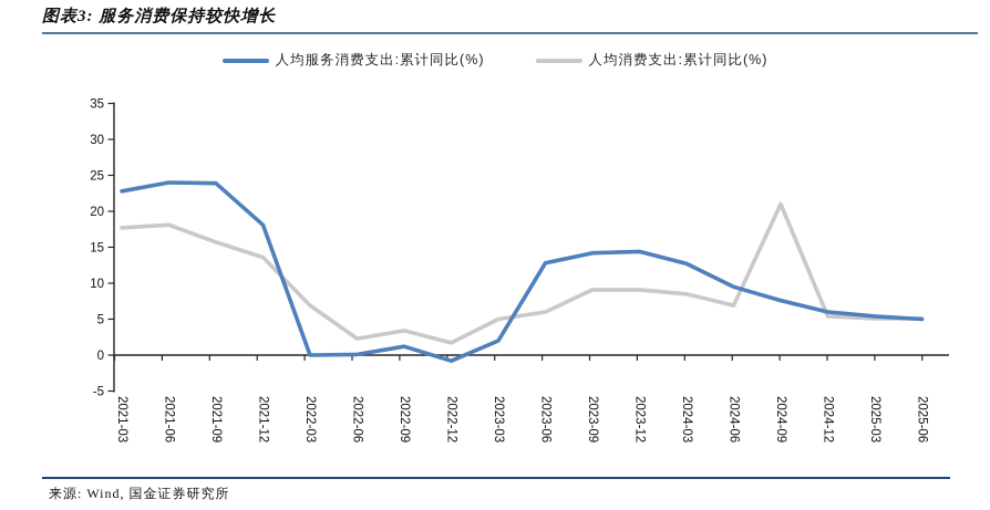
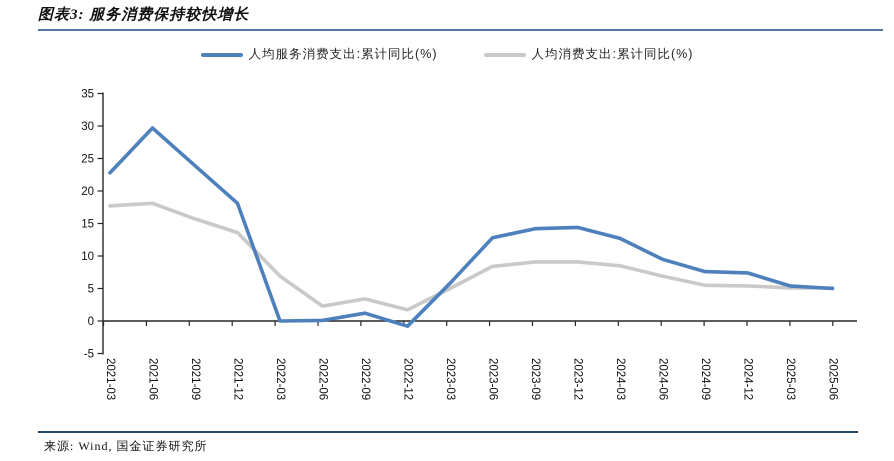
人均服务消费支出:累计同比(%)/2021-06: 24 -> 30
人均服务消费支出:累计同比(%)/2023-03: 2 -> 6
人均消费支出:累计同比(%)/2023-06: 6 -> 8
人均消费支出:累计同比(%)/2024-09: 21 -> 6
人均服务消费支出:累计同比(%)/2024-12: 6 -> 7
